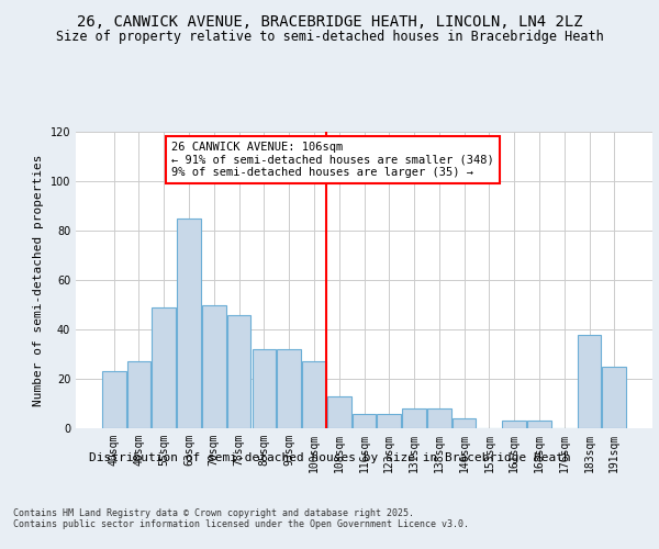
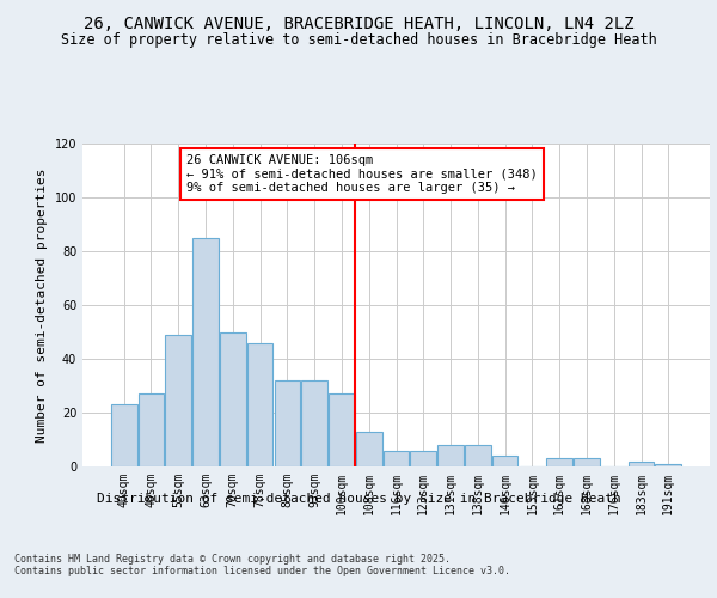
183sqm: 38 -> 2
191sqm: 25 -> 1
